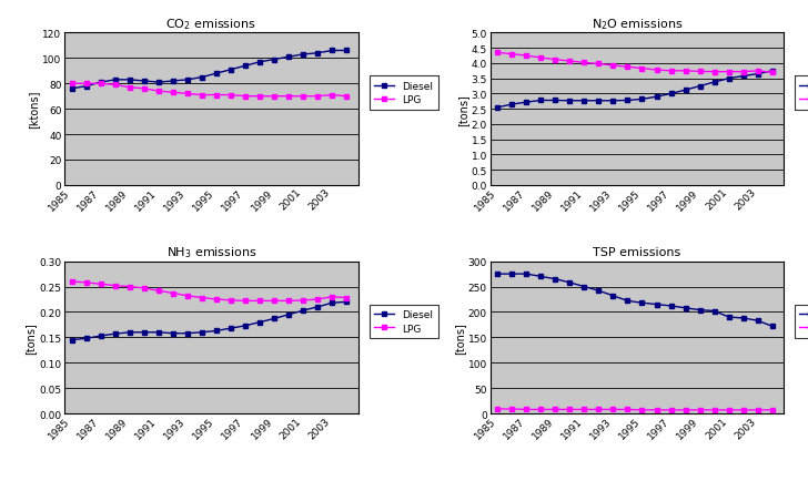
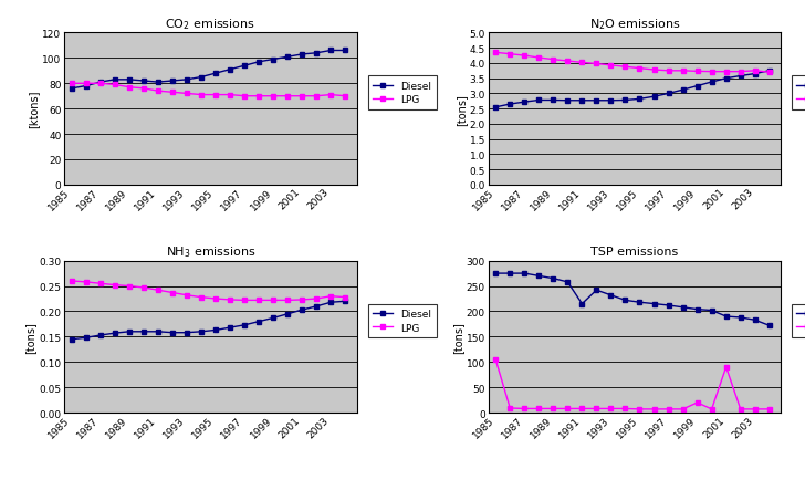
TSP emissions/LPG/1985: 9 -> 105
TSP emissions/Diesel/1991: 250 -> 215
TSP emissions/LPG/1999: 7 -> 20
TSP emissions/LPG/2001: 7 -> 90
